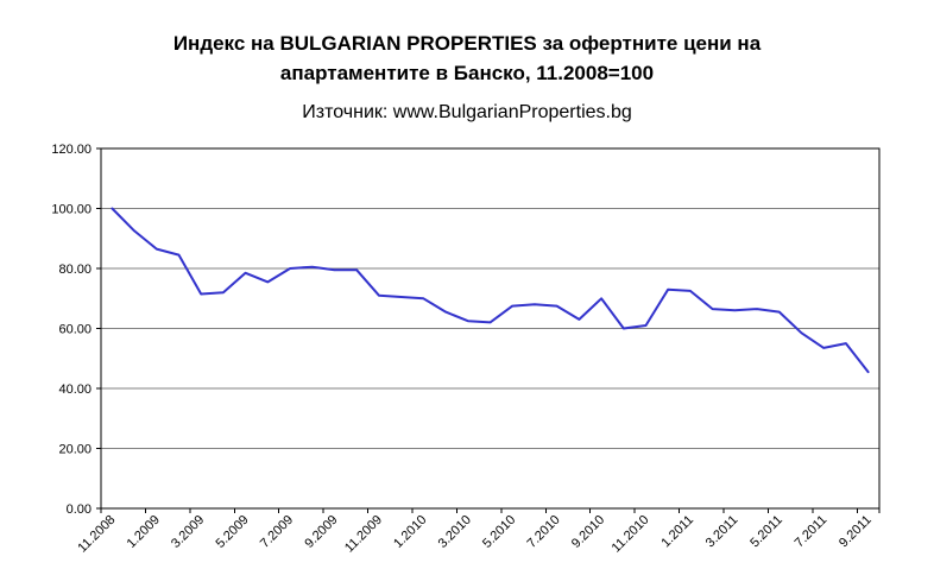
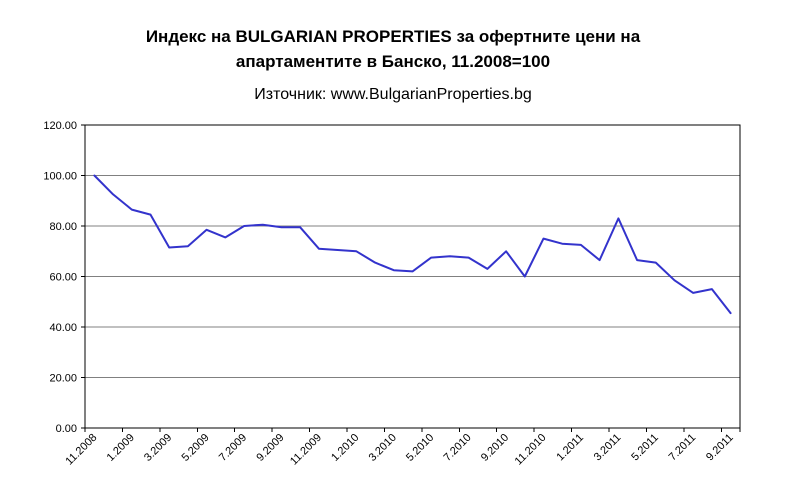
11.2010: 61 -> 75
3.2011: 66 -> 83
